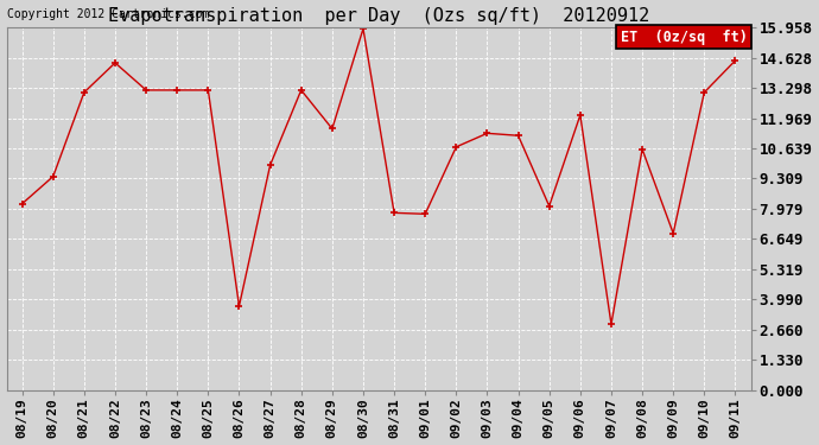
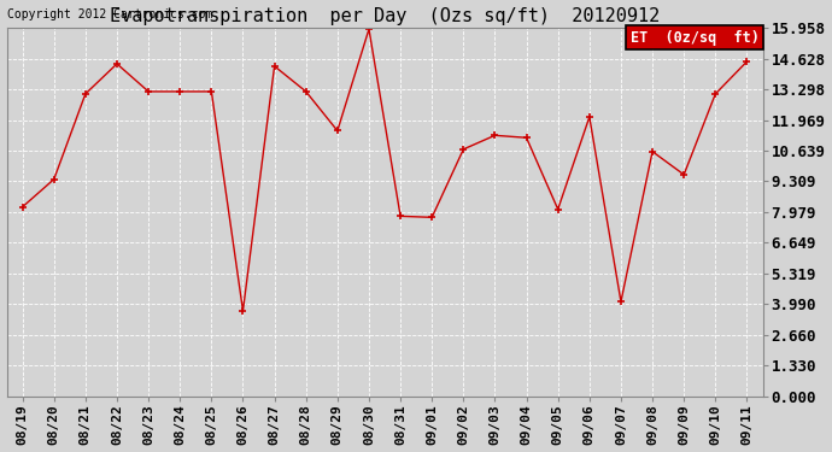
08/27: 9.9 -> 14.3
09/07: 2.9 -> 4.1
09/09: 6.9 -> 9.6
